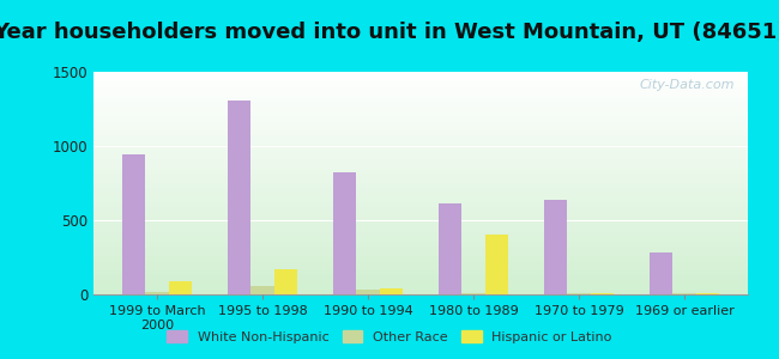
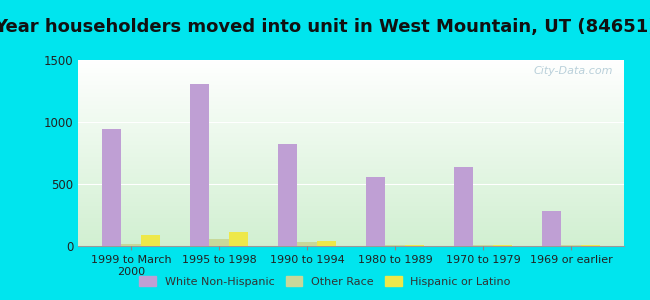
Hispanic or Latino/1995 to 1998: 170 -> 110
White Non-Hispanic/1980 to 1989: 610 -> 560
Hispanic or Latino/1980 to 1989: 400 -> 10
